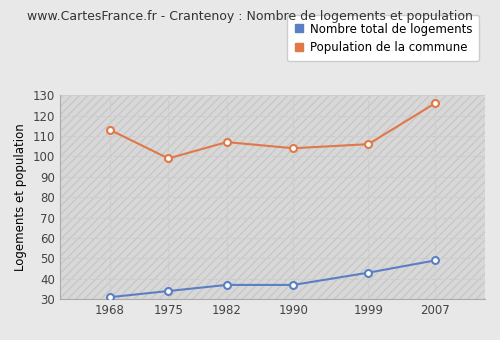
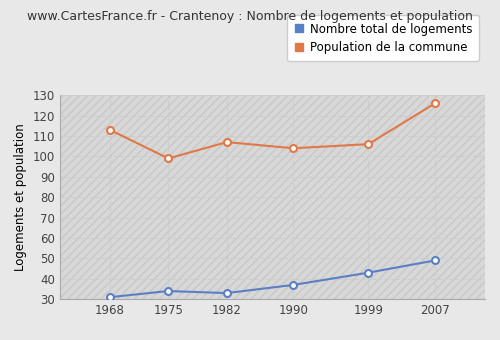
Nombre total de logements/1982: 37 -> 33
